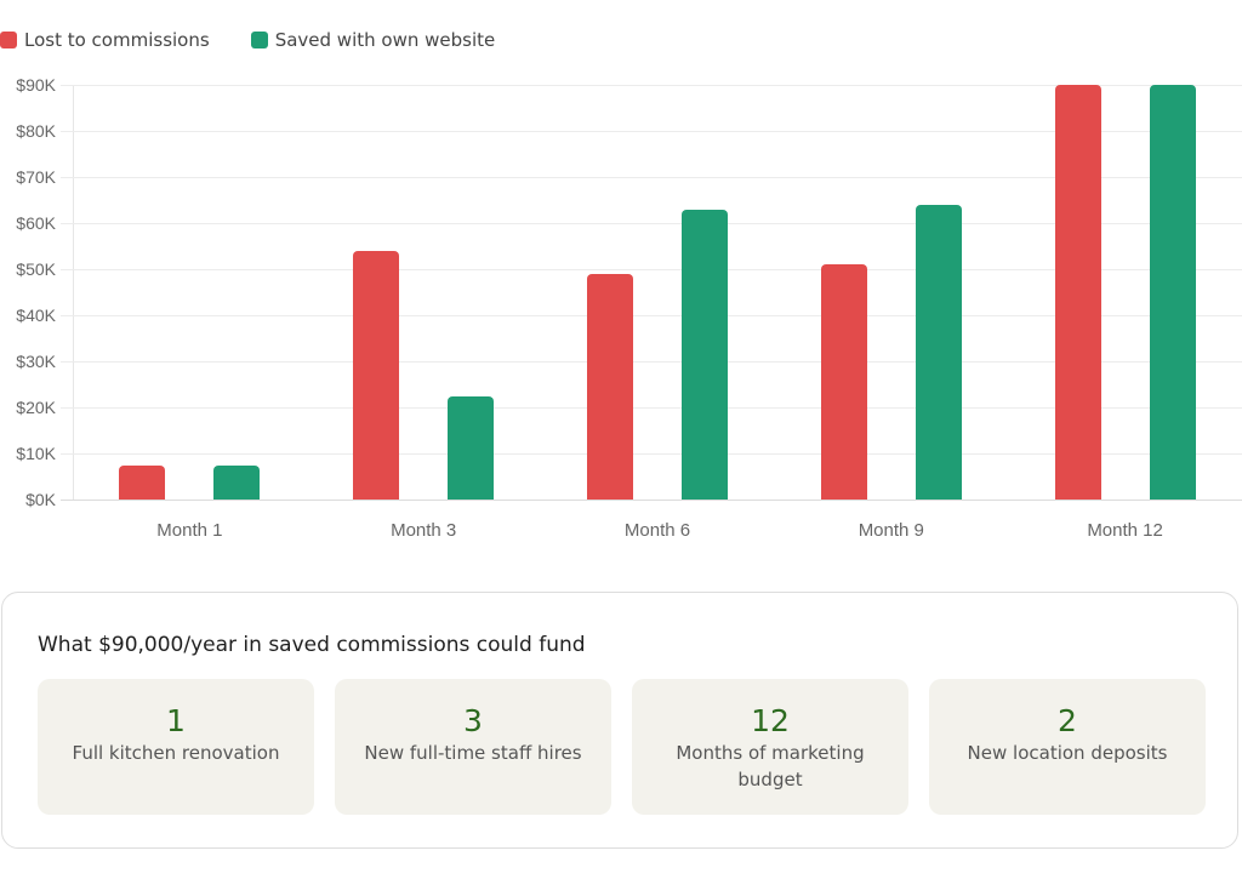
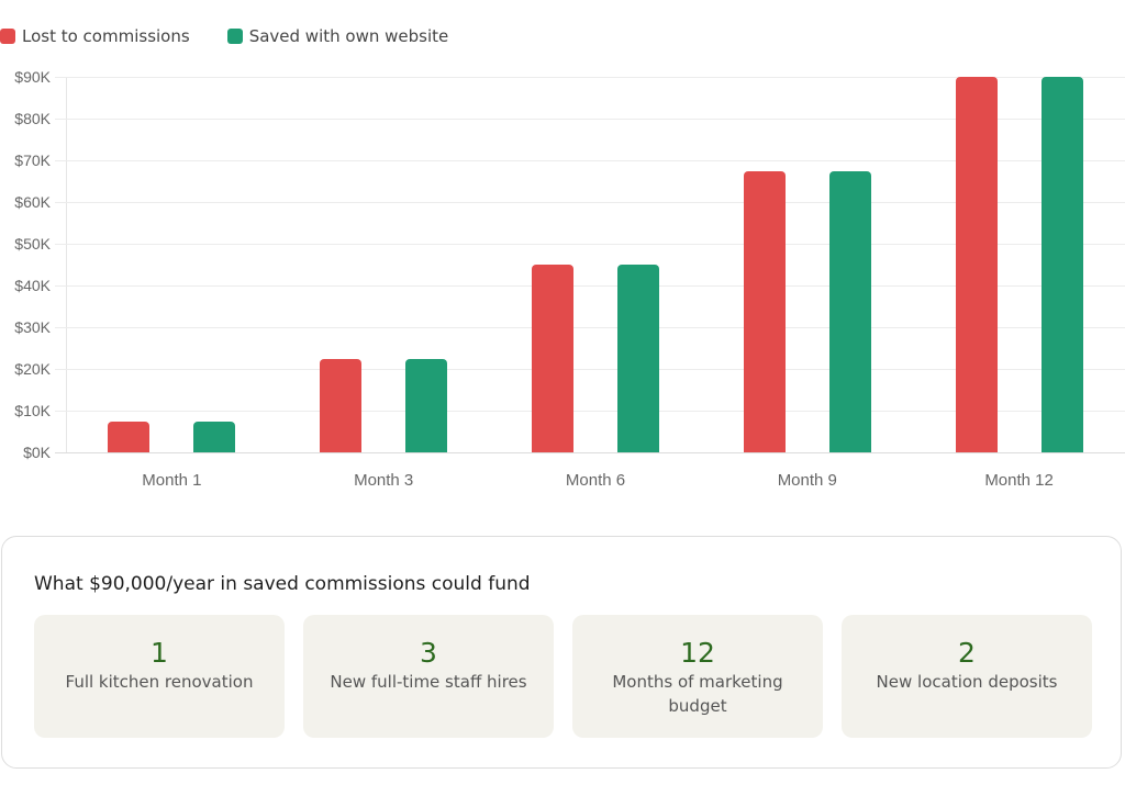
Lost to commissions/Month 3: $54K -> $22K
Lost to commissions/Month 6: $49K -> $45K
Saved with own website/Month 6: $63K -> $45K
Lost to commissions/Month 9: $51K -> $68K
Saved with own website/Month 9: $64K -> $68K
